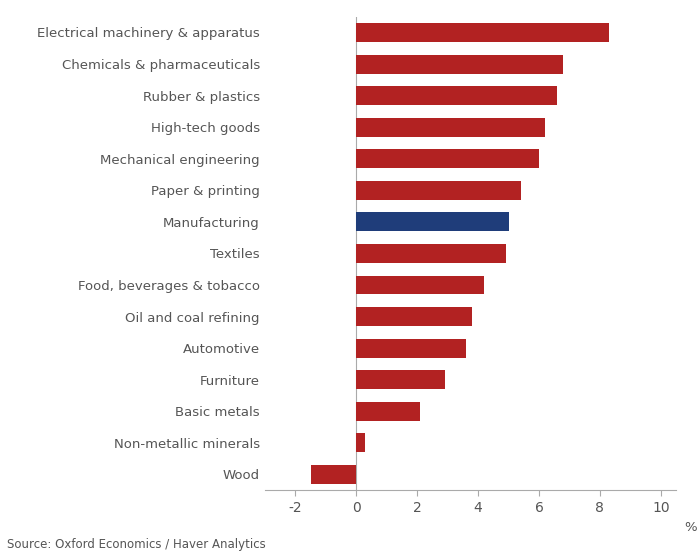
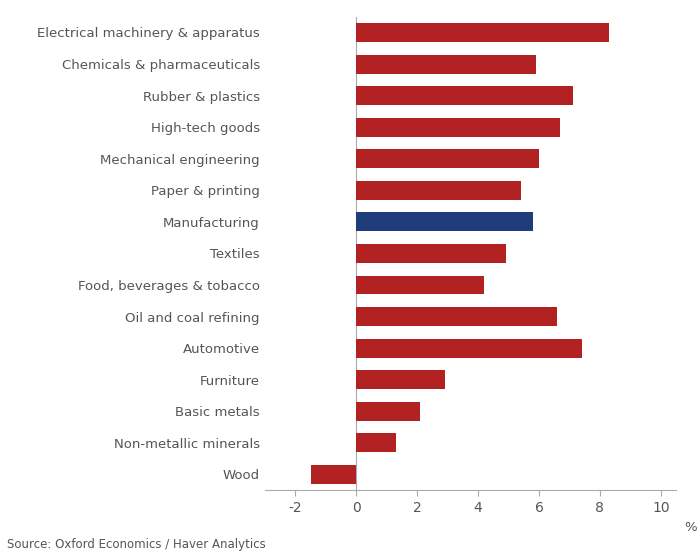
Chemicals & pharmaceuticals: 6.8 -> 5.9
Rubber & plastics: 6.6 -> 7.1
High-tech goods: 6.2 -> 6.7
Manufacturing: 5.0 -> 5.8
Oil and coal refining: 3.8 -> 6.6
Automotive: 3.6 -> 7.4
Non-metallic minerals: 0.3 -> 1.3
